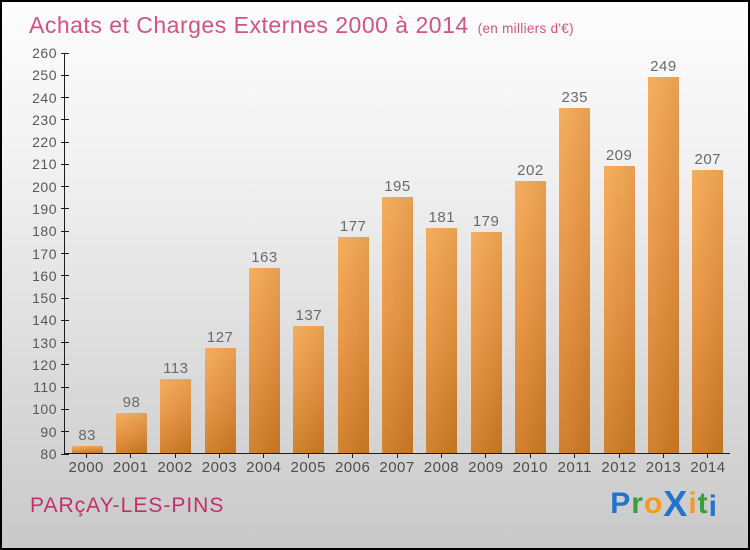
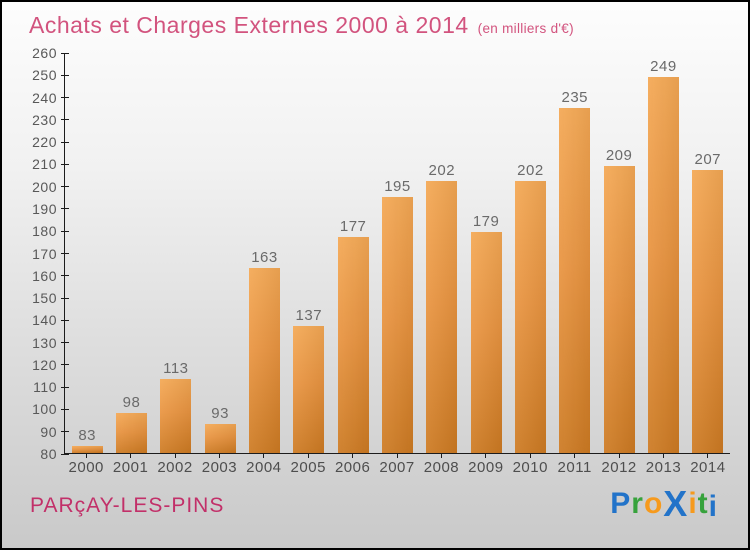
2003: 127 -> 93
2008: 181 -> 202
